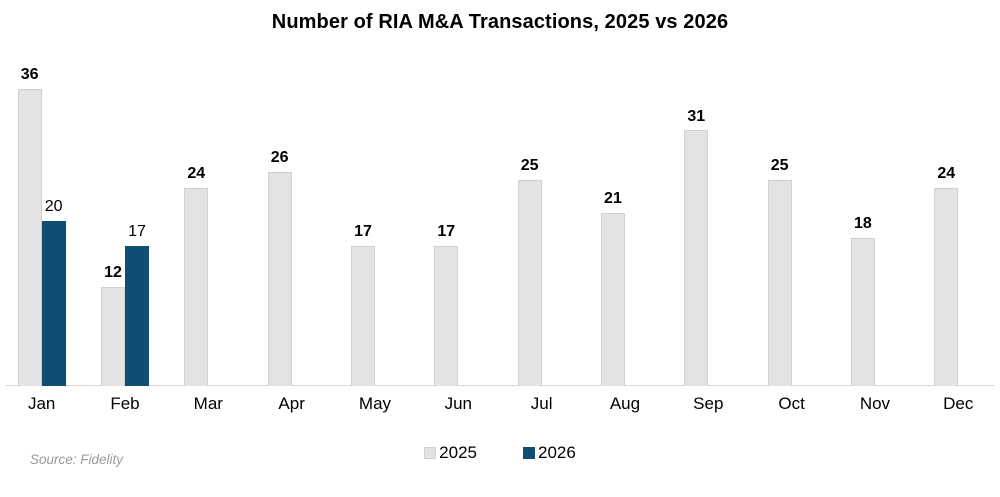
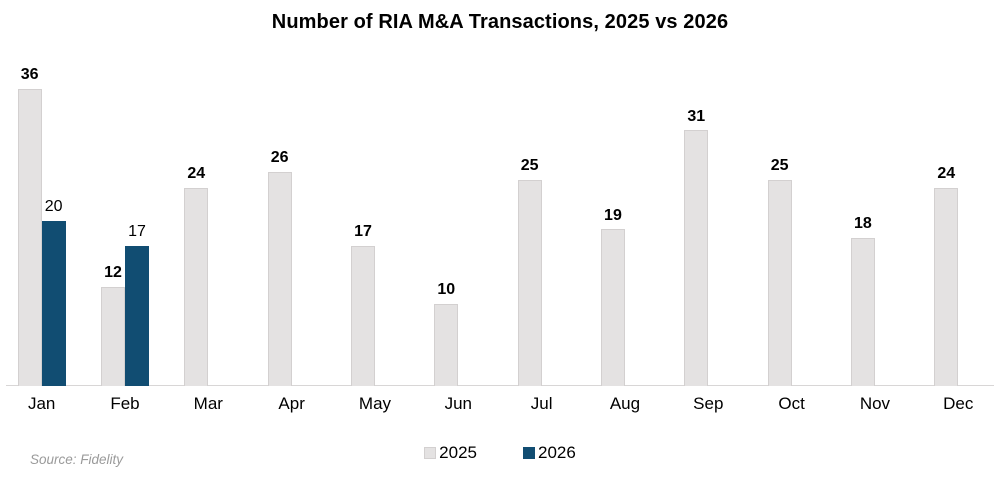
2025/Jun: 17 -> 10
2025/Aug: 21 -> 19
